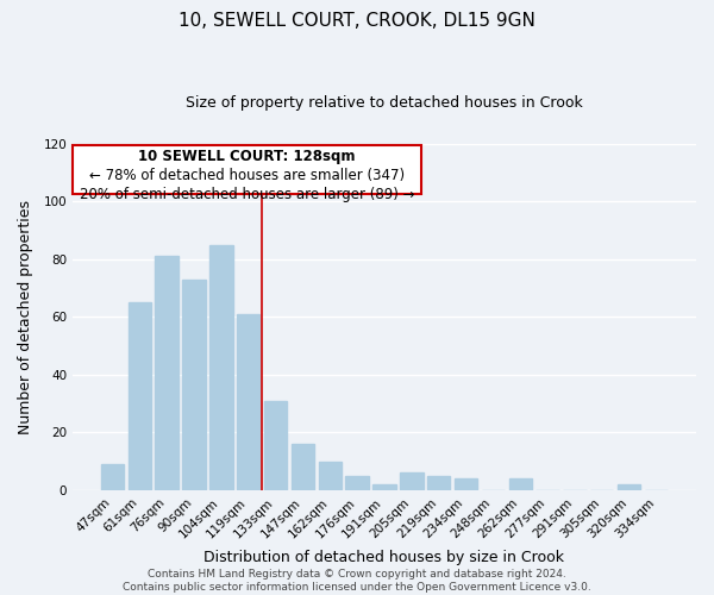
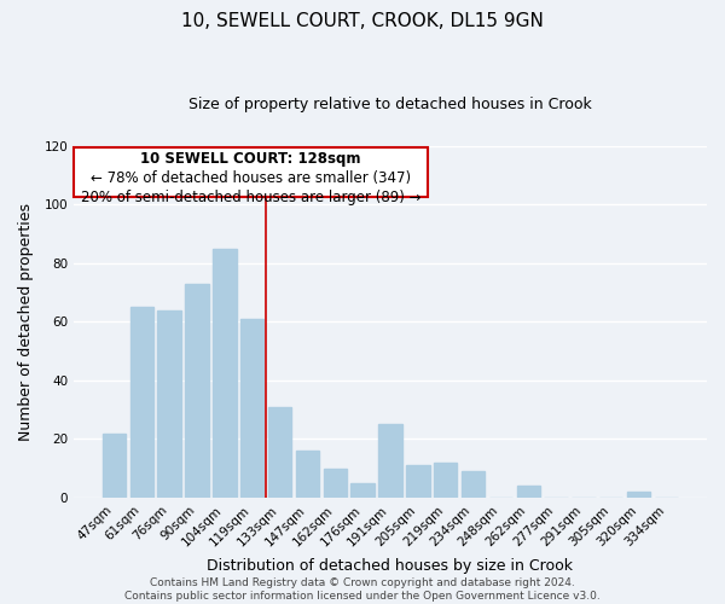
47sqm: 9 -> 22
76sqm: 81 -> 64
191sqm: 2 -> 25
205sqm: 6 -> 11
219sqm: 5 -> 12
234sqm: 4 -> 9
